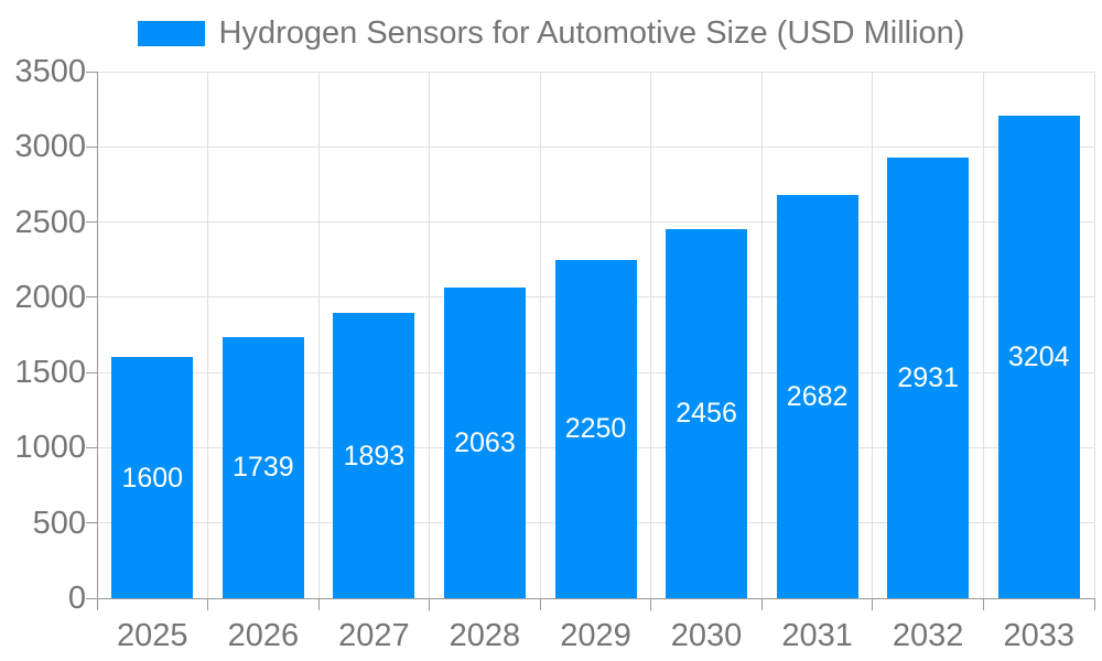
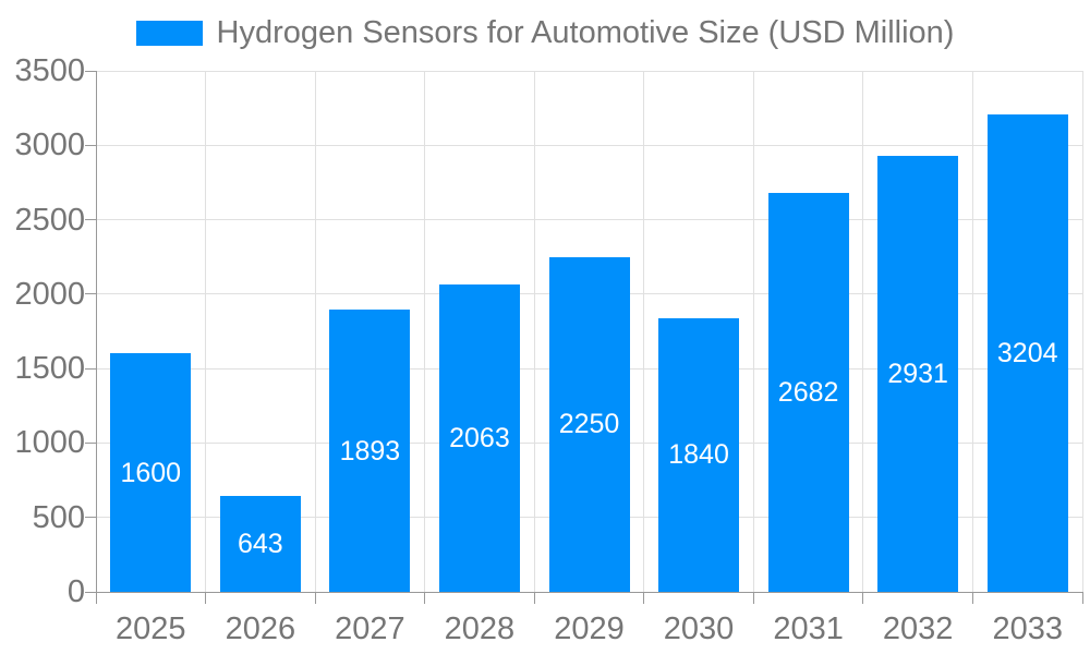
2026: 1739 -> 643
2030: 2456 -> 1840
